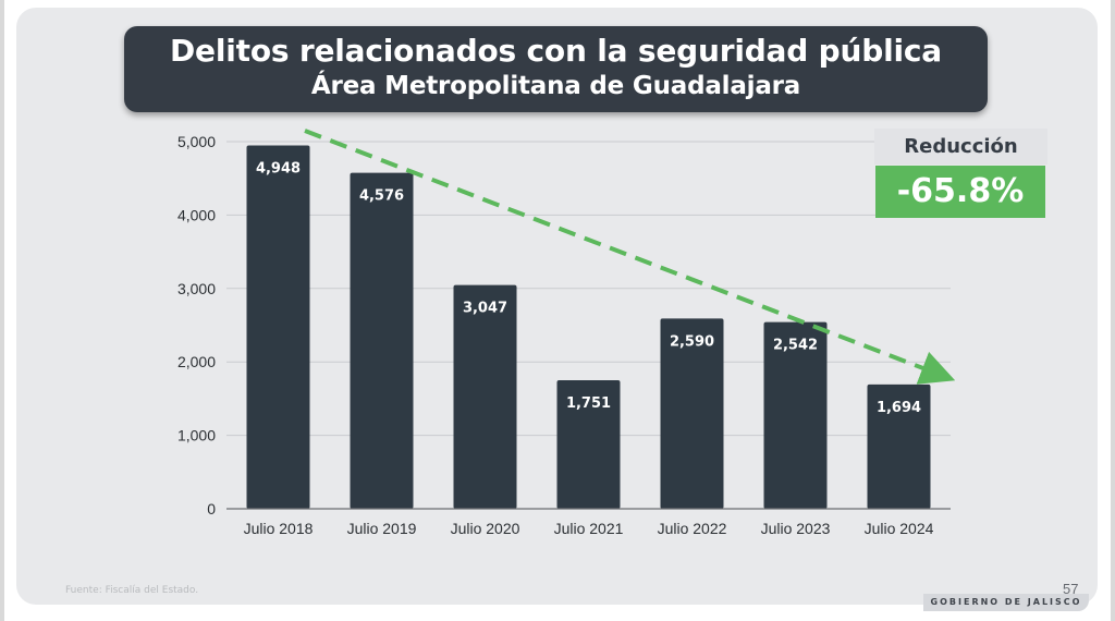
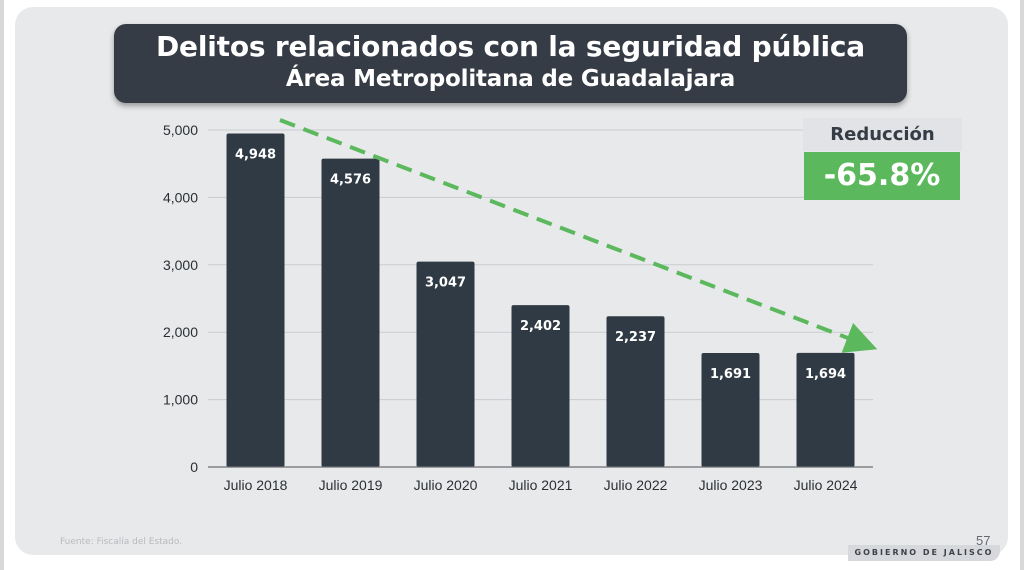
Julio 2021: 1,751 -> 2,402
Julio 2022: 2,590 -> 2,237
Julio 2023: 2,542 -> 1,691
